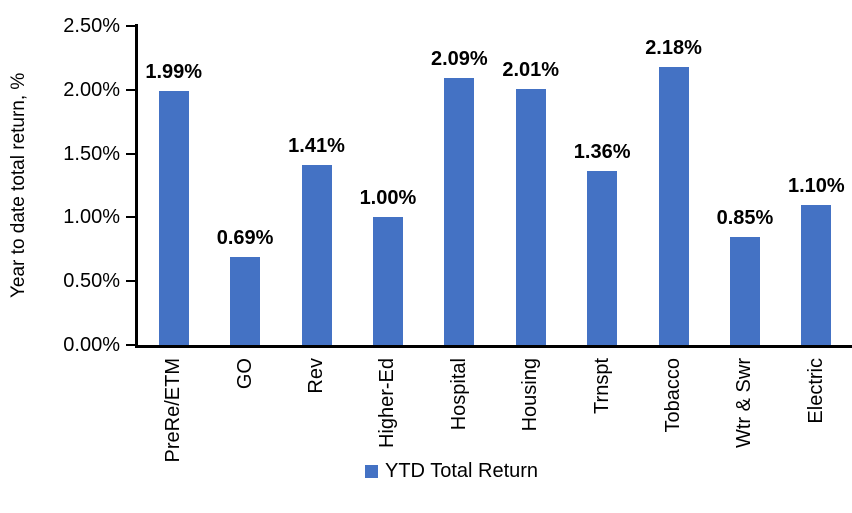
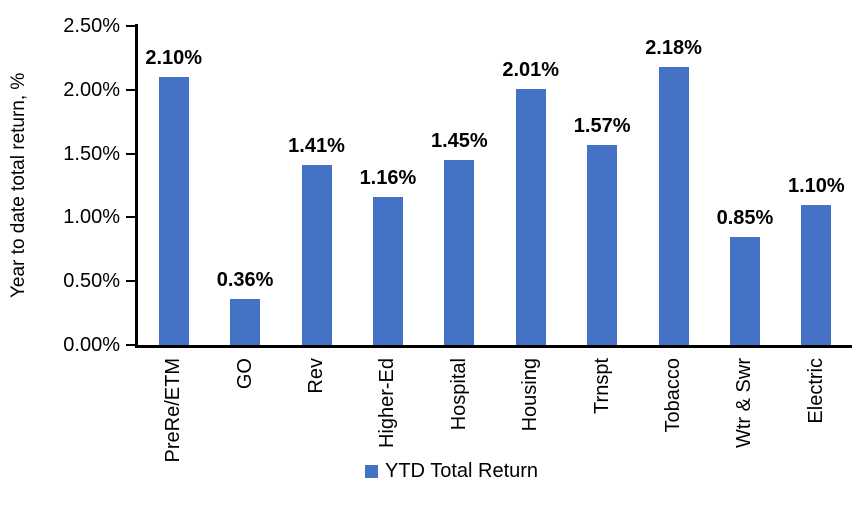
PreRe/ETM: 1.99% -> 2.10%
GO: 0.69% -> 0.36%
Higher-Ed: 1.00% -> 1.16%
Hospital: 2.09% -> 1.45%
Trnspt: 1.36% -> 1.57%
